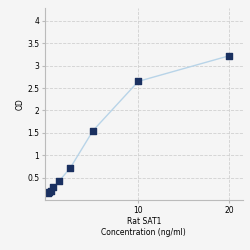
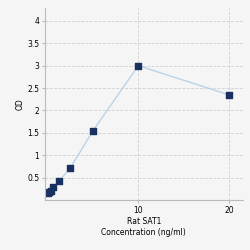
10: 2.65 -> 3.00
20: 3.22 -> 2.35
